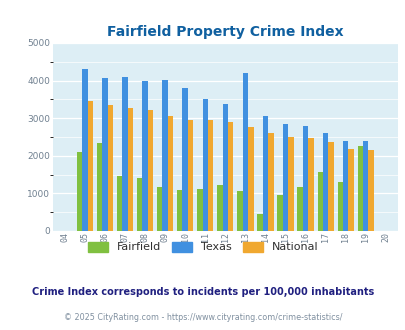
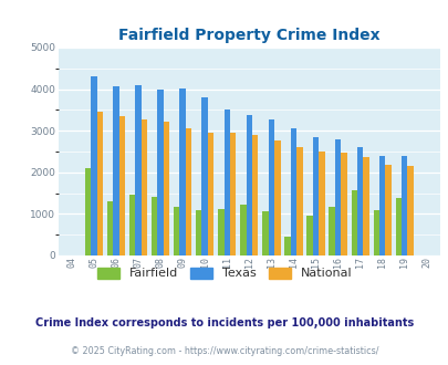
Fairfield/06: 2350 -> 1300
Texas/13: 4200 -> 3270
Fairfield/18: 1300 -> 1080
Fairfield/19: 2250 -> 1380
